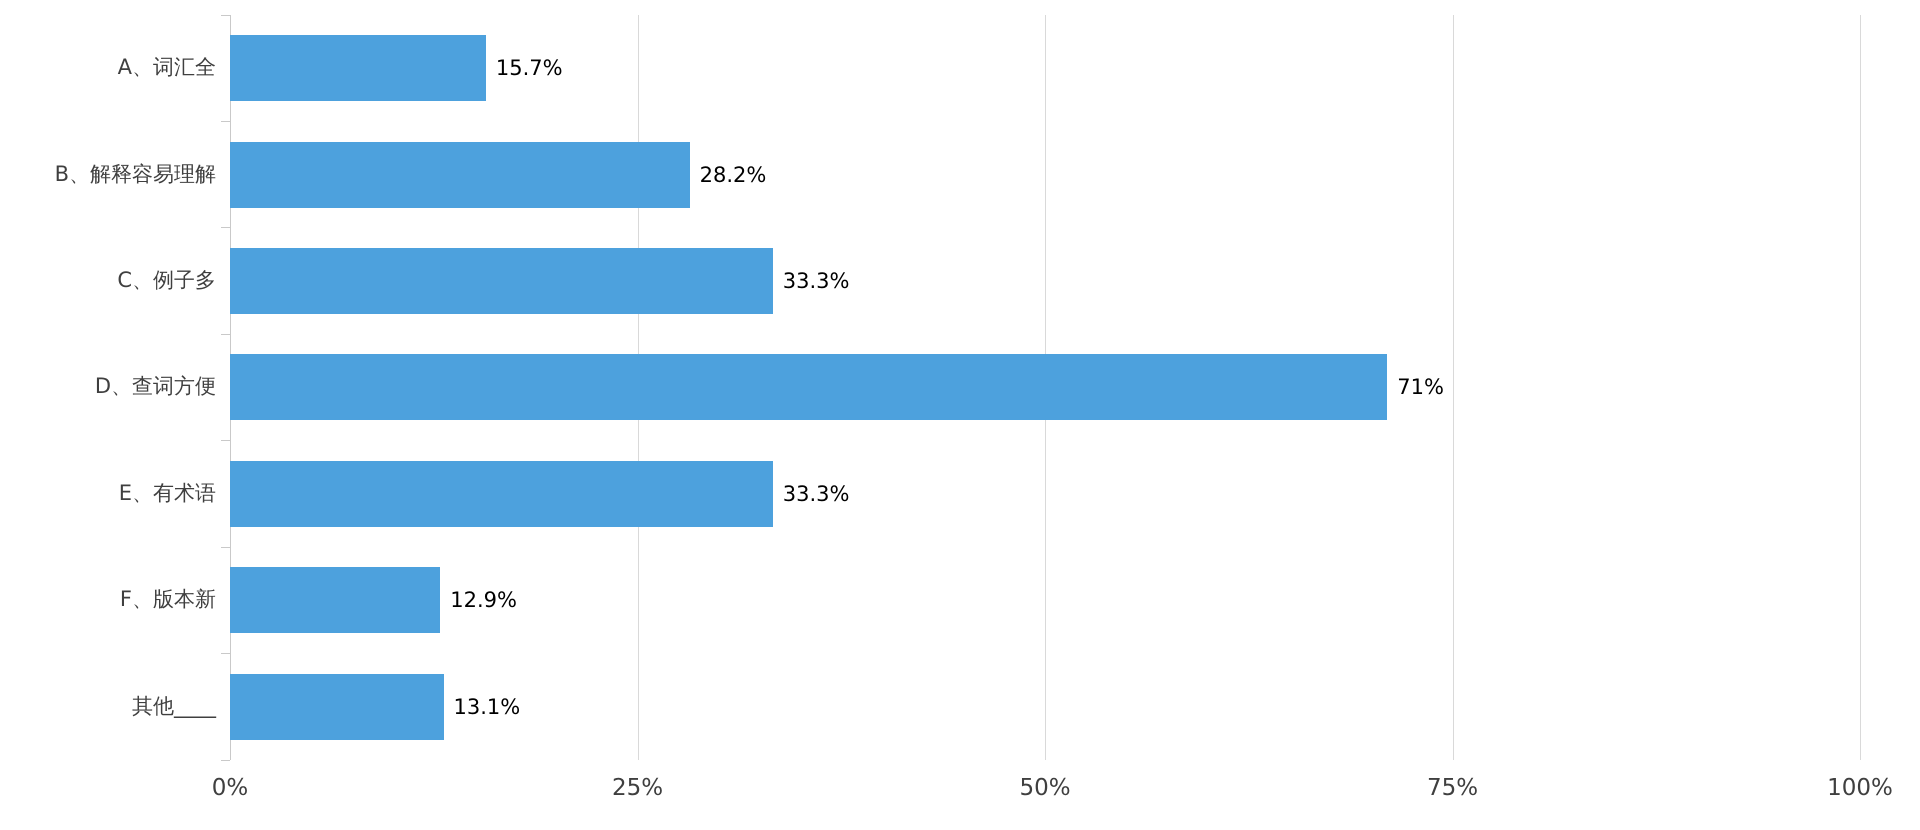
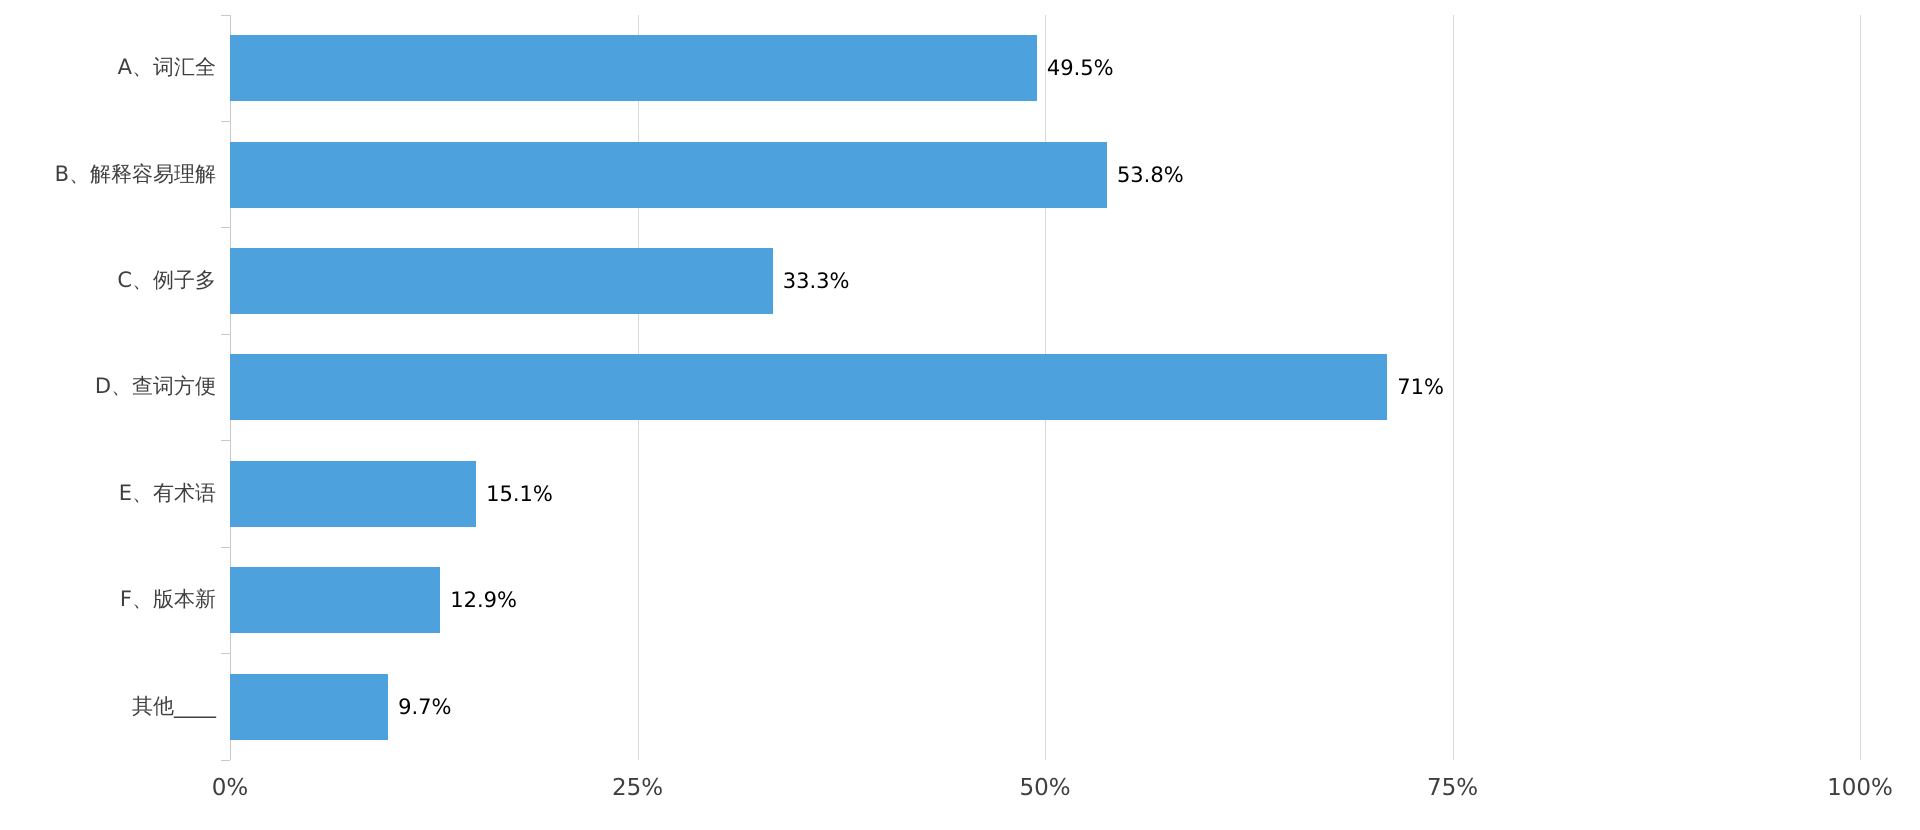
A、词汇全: 15.7% -> 49.5%
B、解释容易理解: 28.2% -> 53.8%
E、有术语: 33.3% -> 15.1%
其他____: 13.1% -> 9.7%
